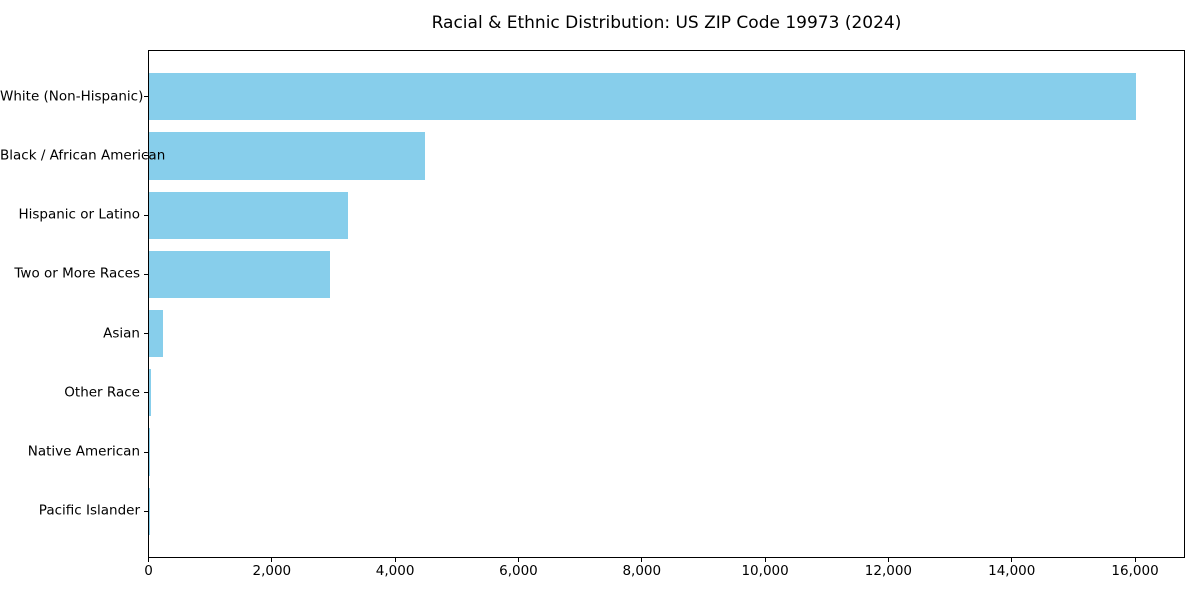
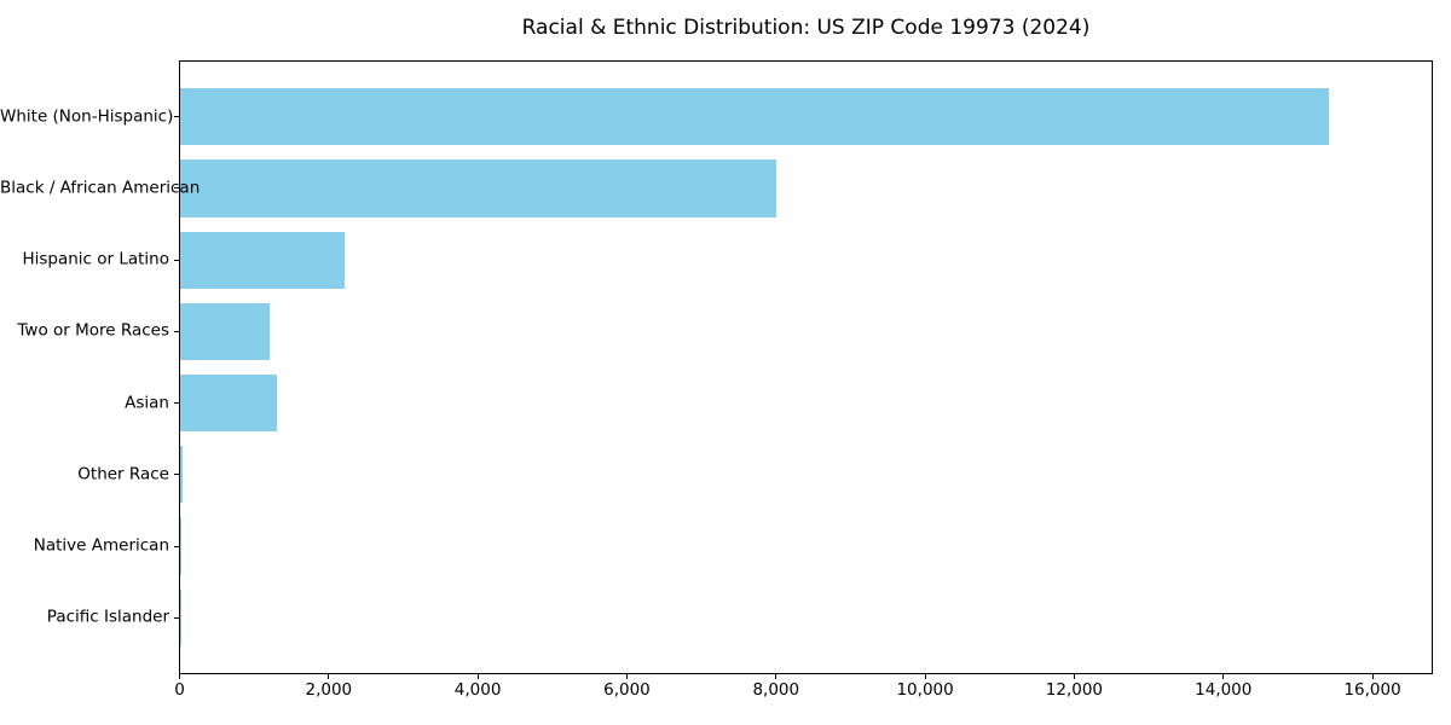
White (Non-Hispanic): 16000 -> 15400
Black / African American: 4500 -> 8000
Hispanic or Latino: 3200 -> 2200
Two or More Races: 2900 -> 1200
Asian: 200 -> 1300
